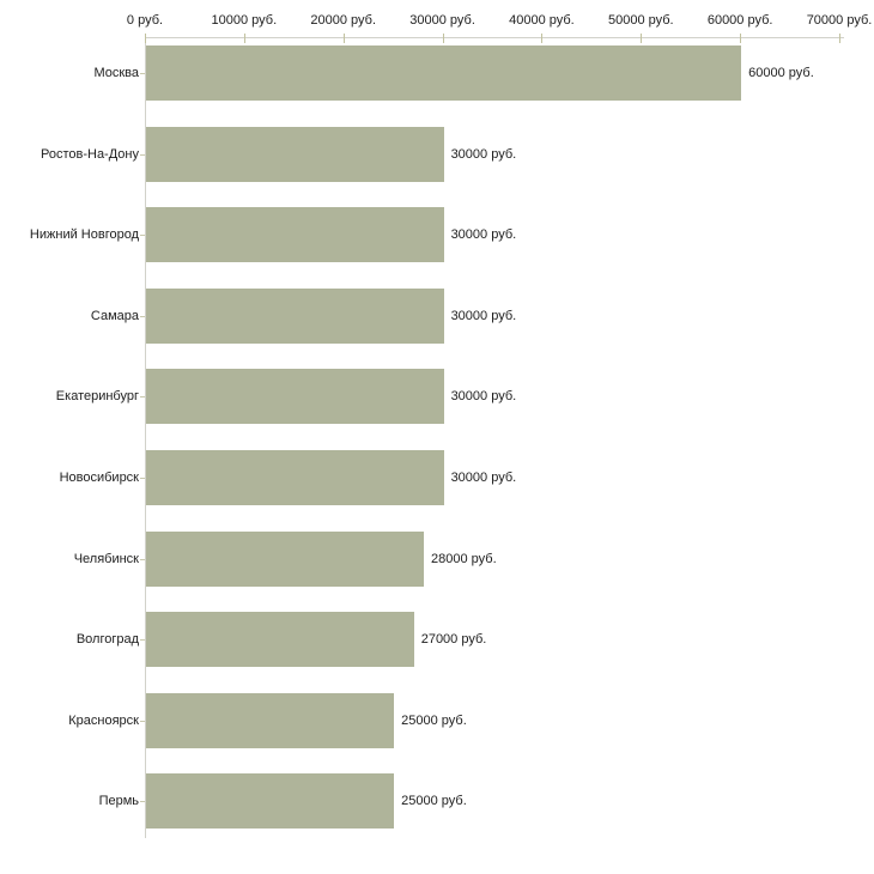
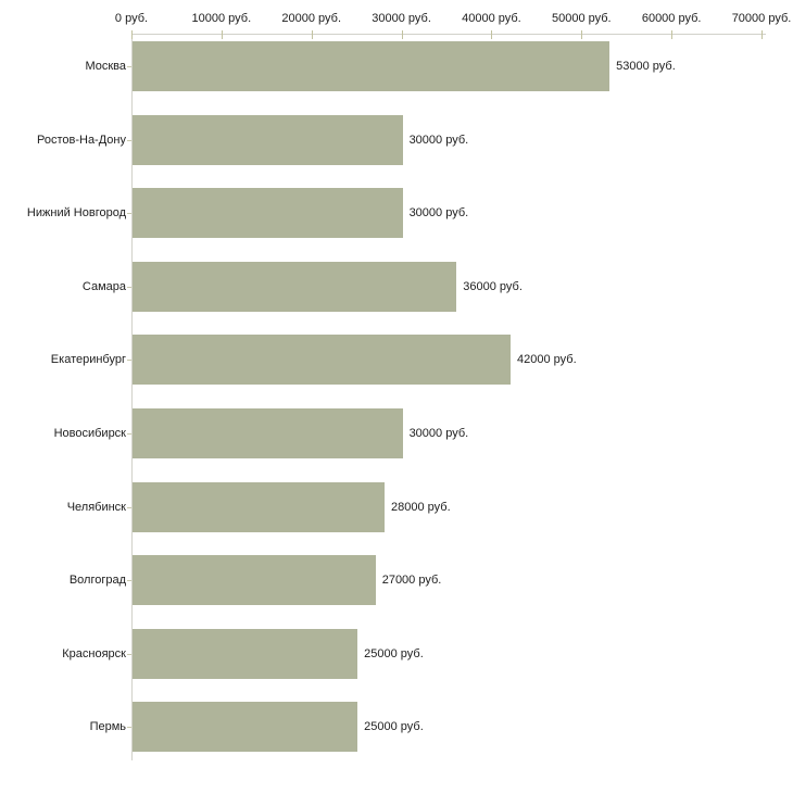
Москва: 60000 -> 53000
Самара: 30000 -> 36000
Екатеринбург: 30000 -> 42000
